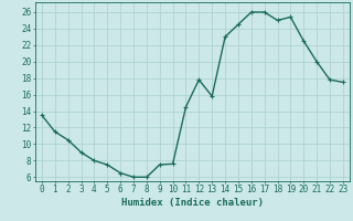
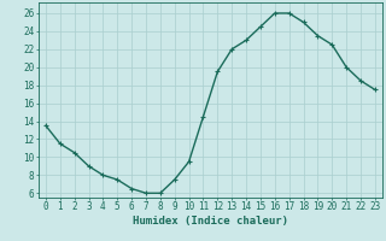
10: 7.6 -> 9.5
12: 17.8 -> 19.5
13: 15.8 -> 22.0
19: 25.4 -> 23.5
22: 17.8 -> 18.5
